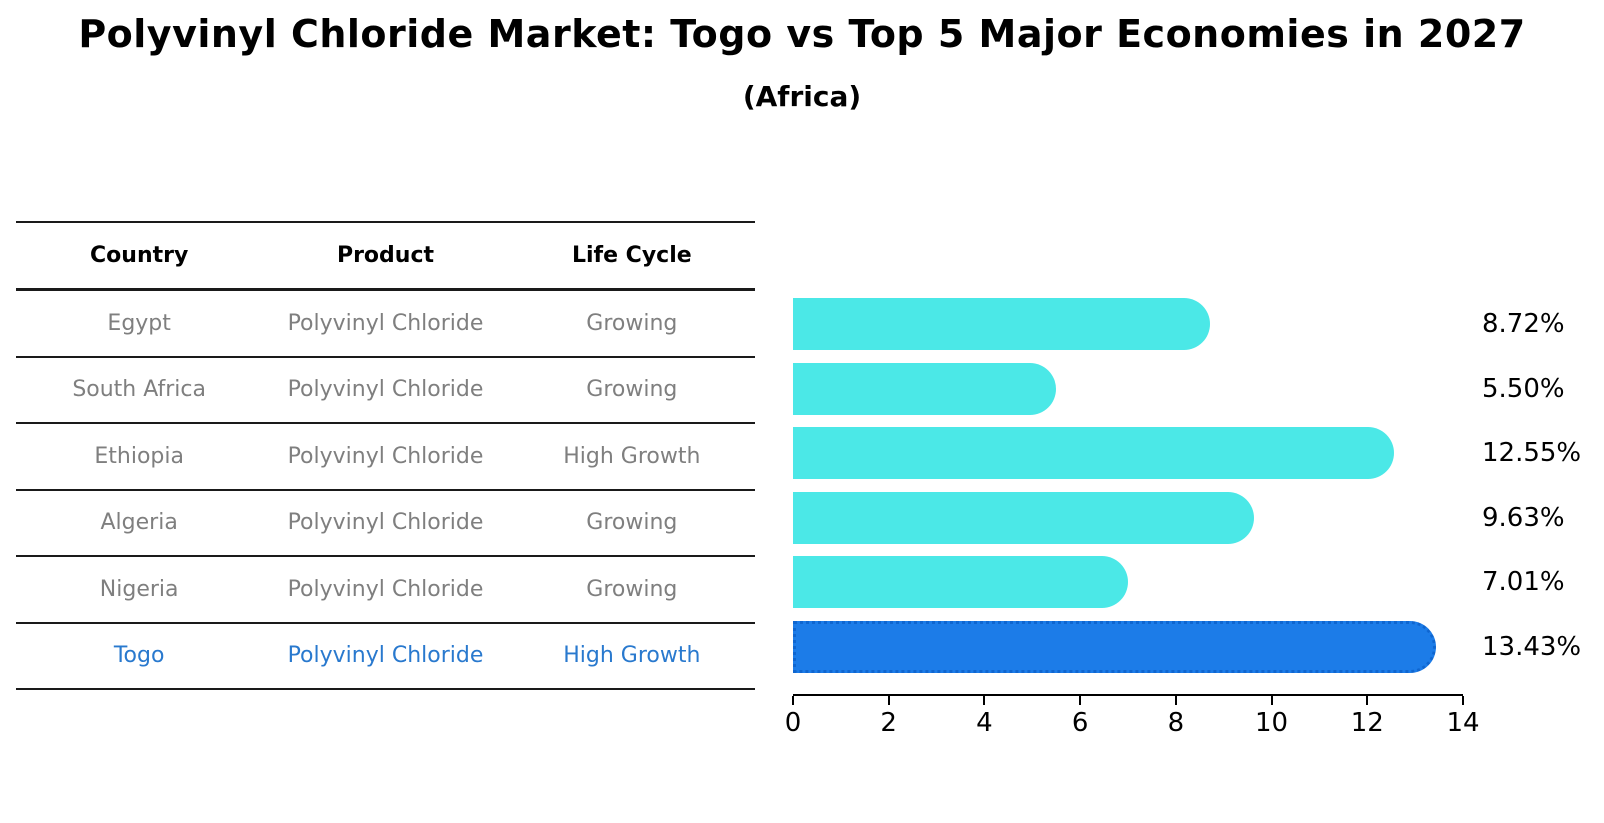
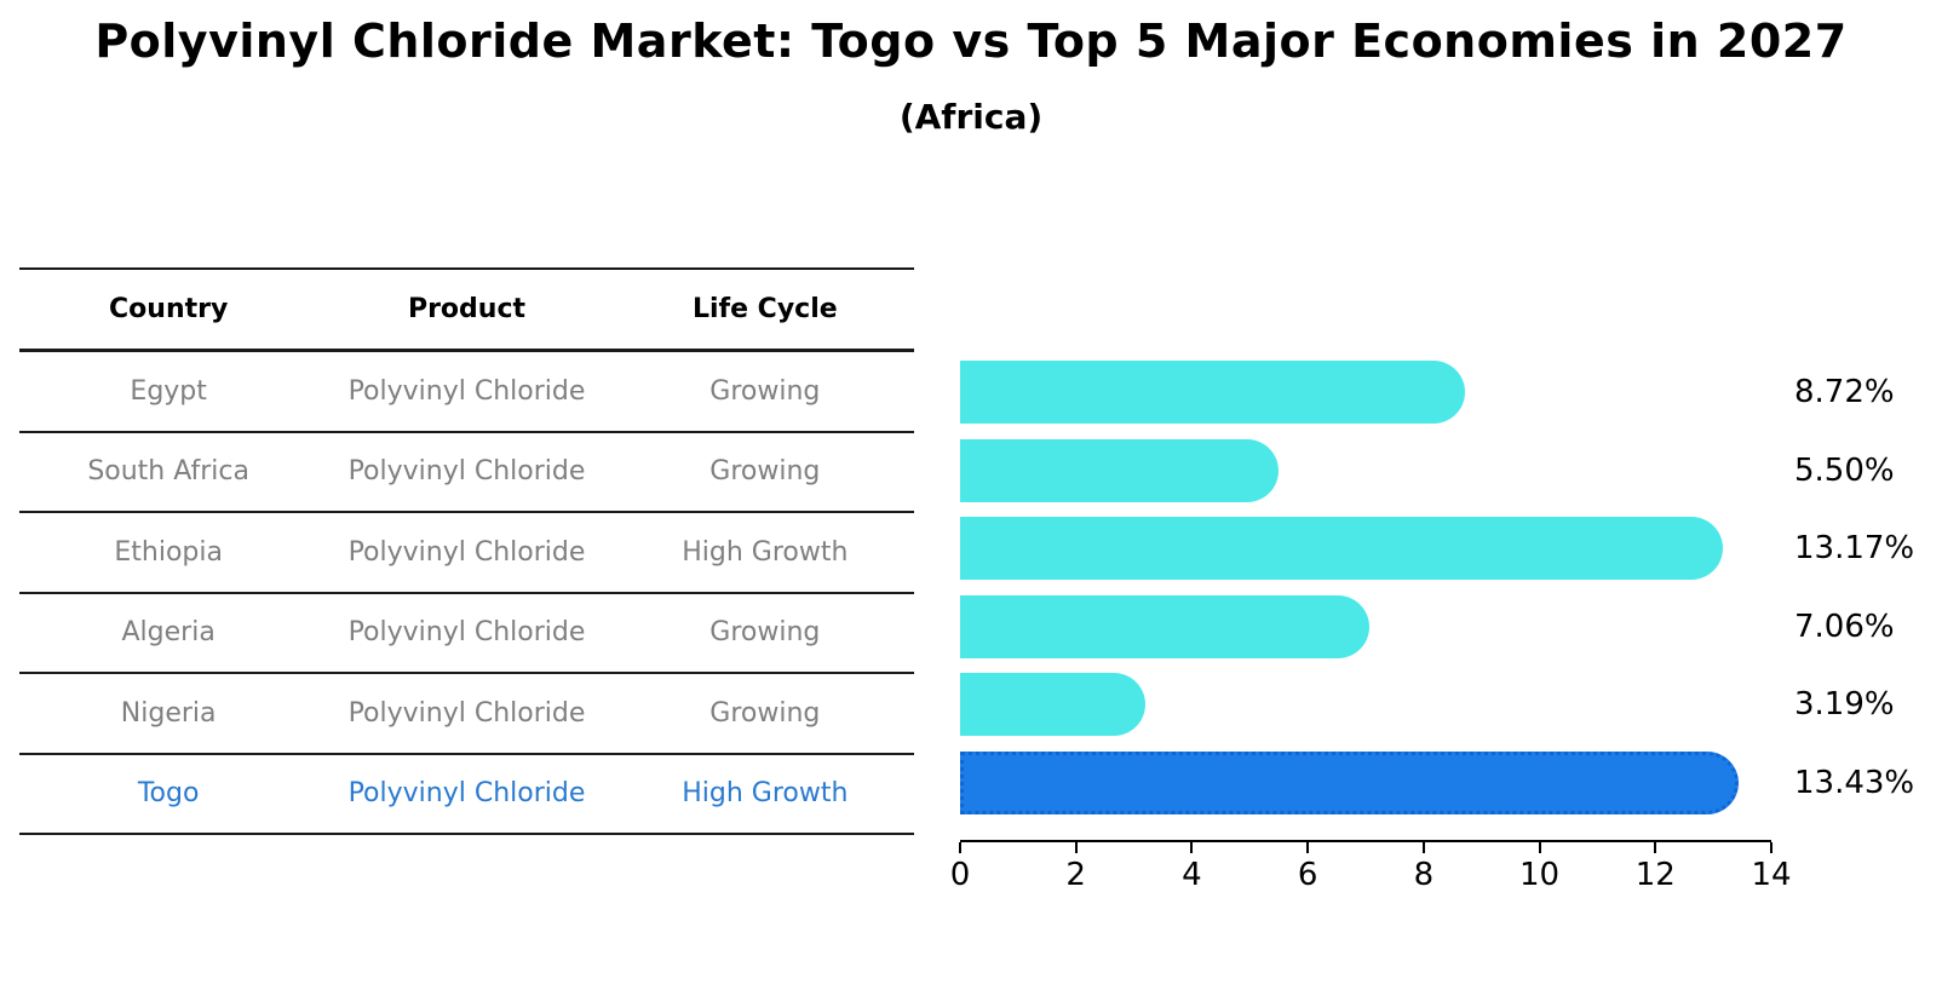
Ethiopia: 12.55% -> 13.17%
Algeria: 9.63% -> 7.06%
Nigeria: 7.01% -> 3.19%
